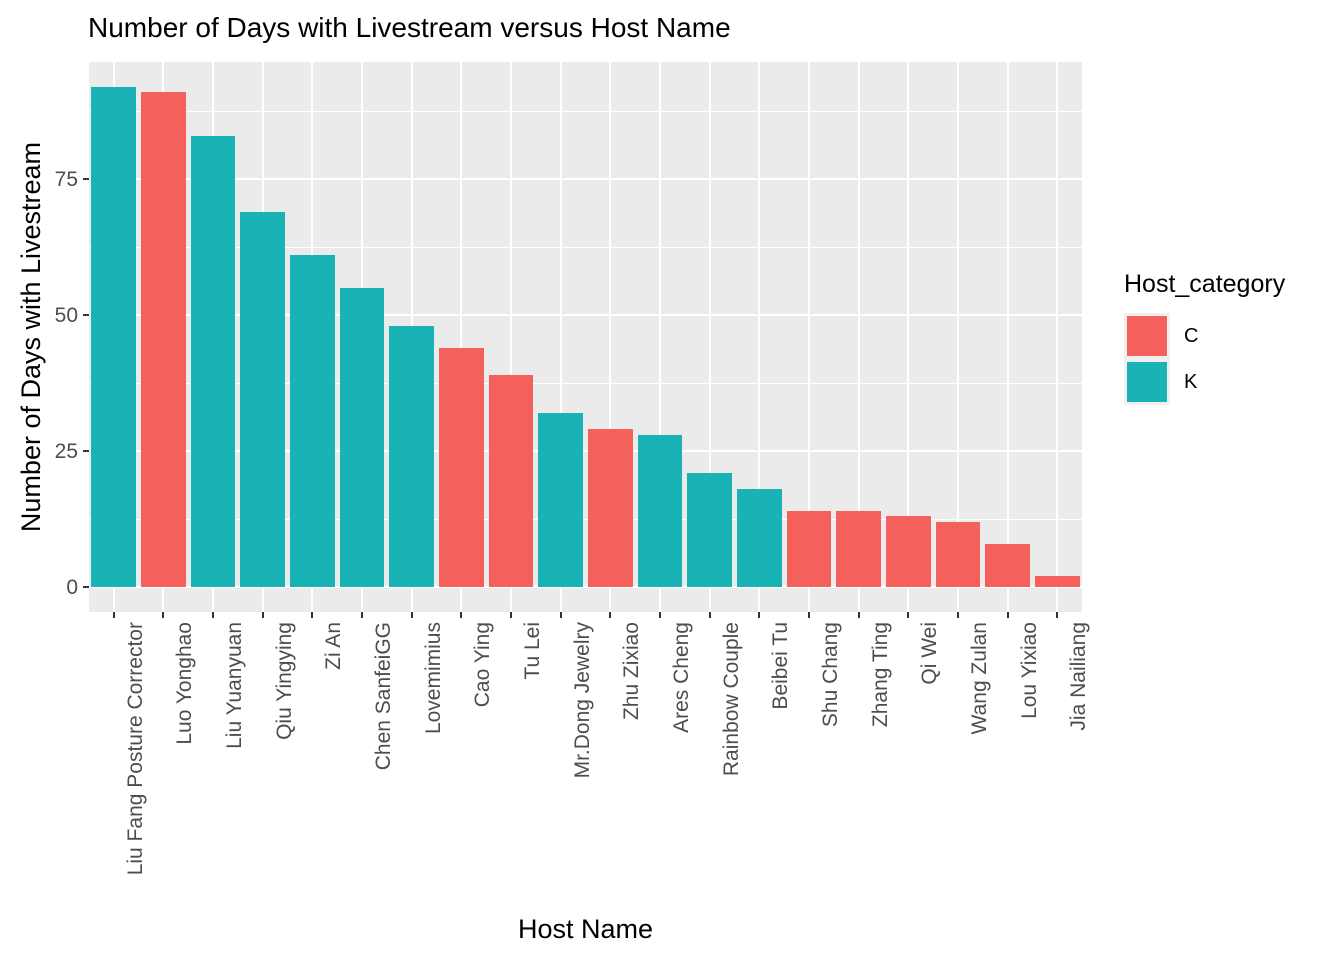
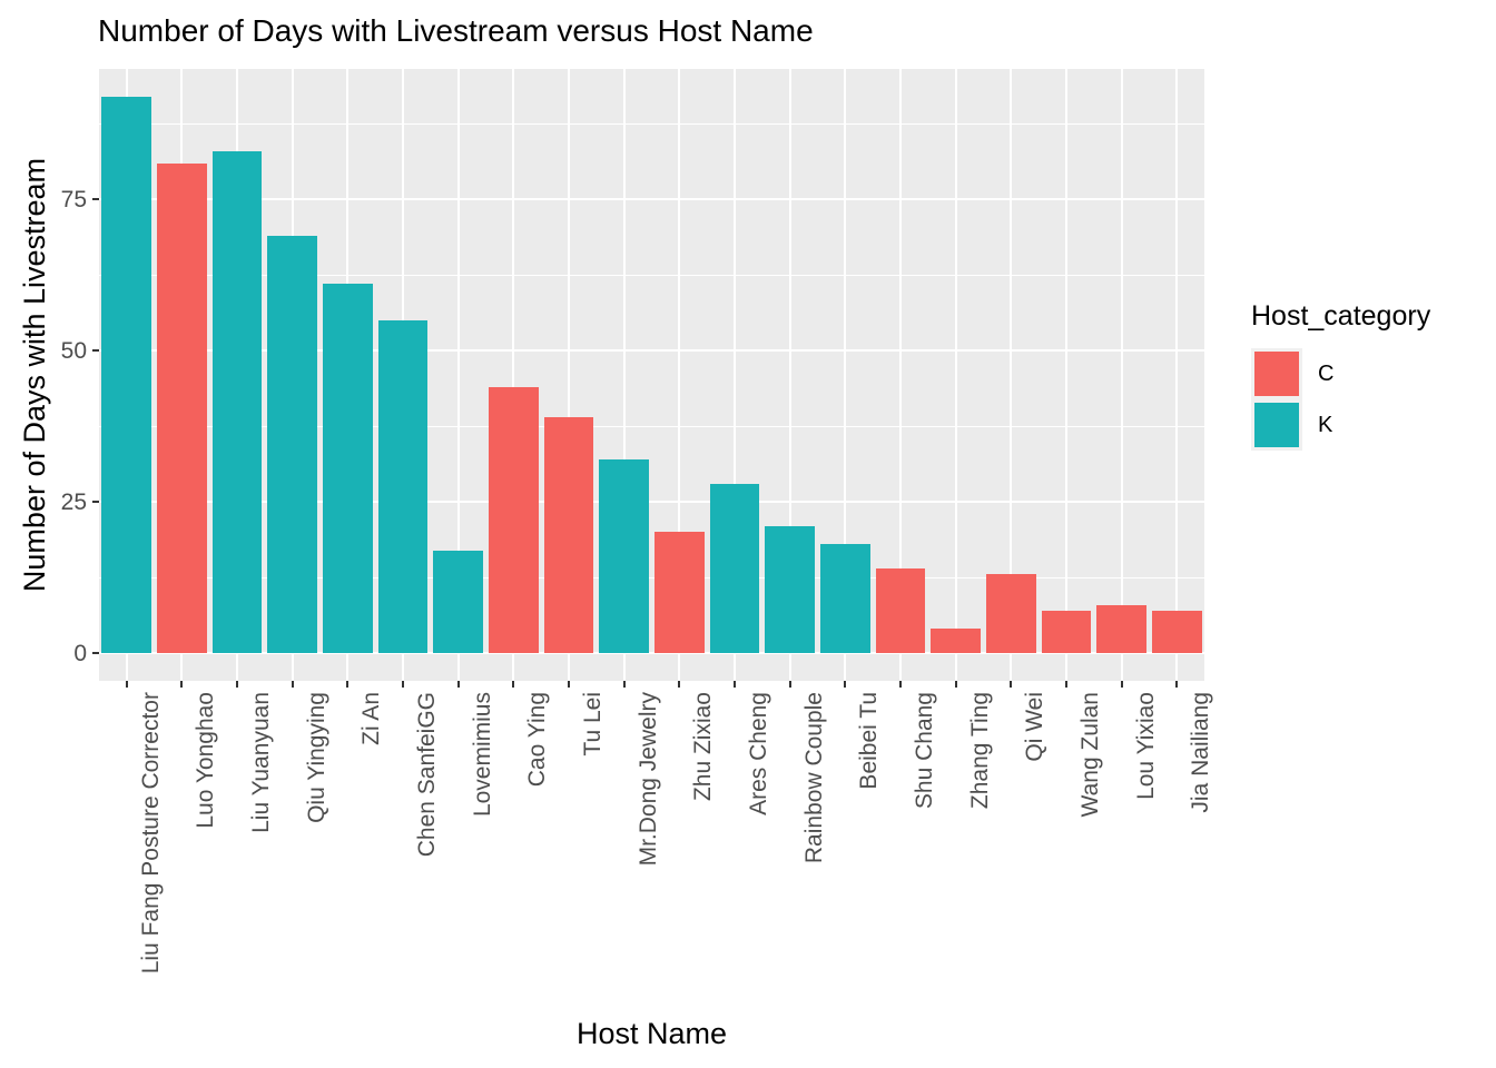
Luo Yonghao: 91 -> 81
Lovemimius: 48 -> 17
Zhu Zixiao: 29 -> 20
Zhang Ting: 14 -> 4
Wang Zulan: 12 -> 7
Jia Nailiang: 2 -> 7
